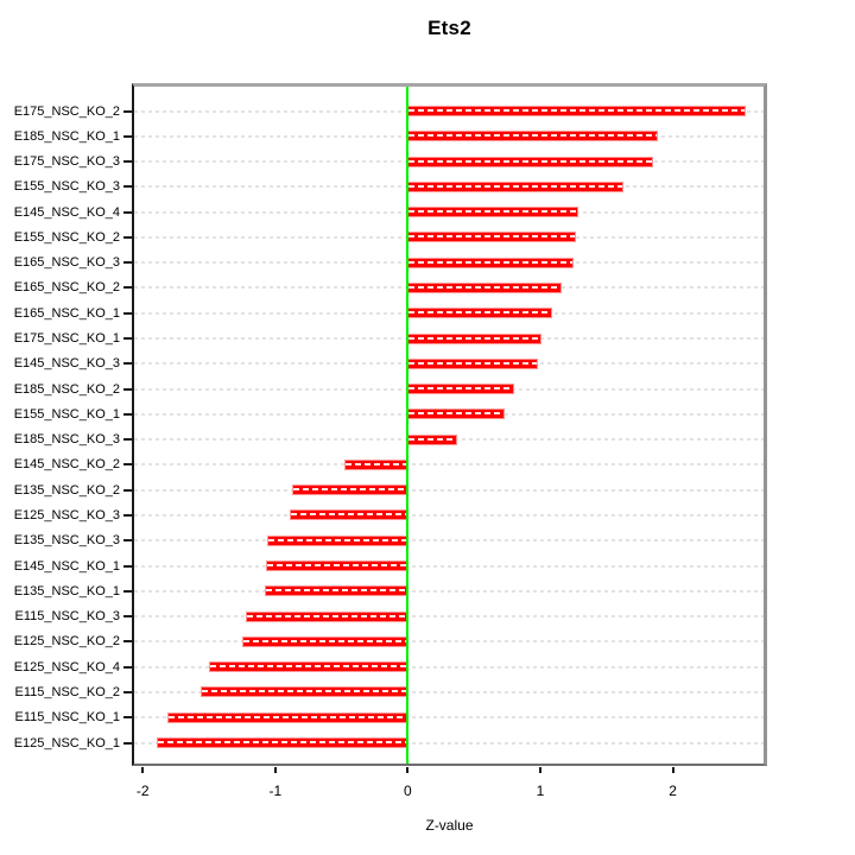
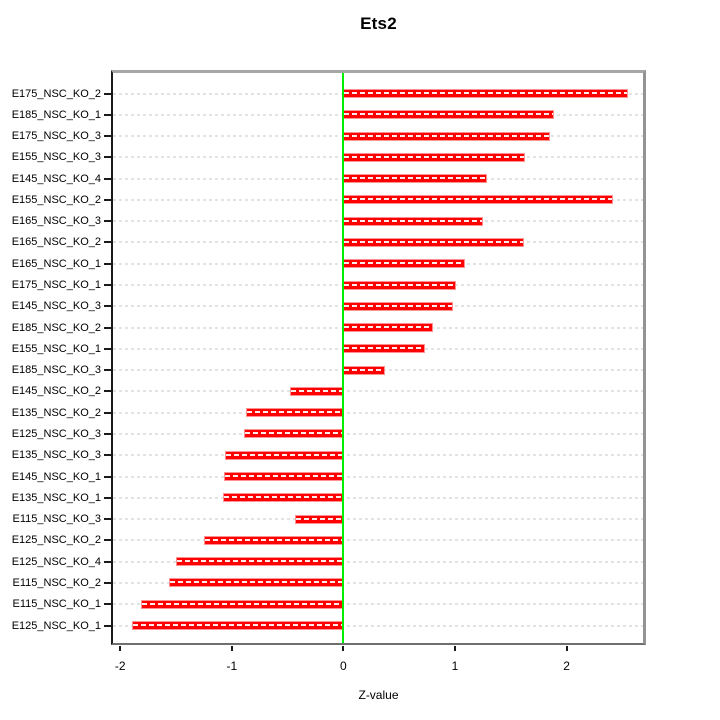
E155_NSC_KO_2: 1.27 -> 2.42
E165_NSC_KO_2: 1.16 -> 1.62
E115_NSC_KO_3: -1.22 -> -0.43
